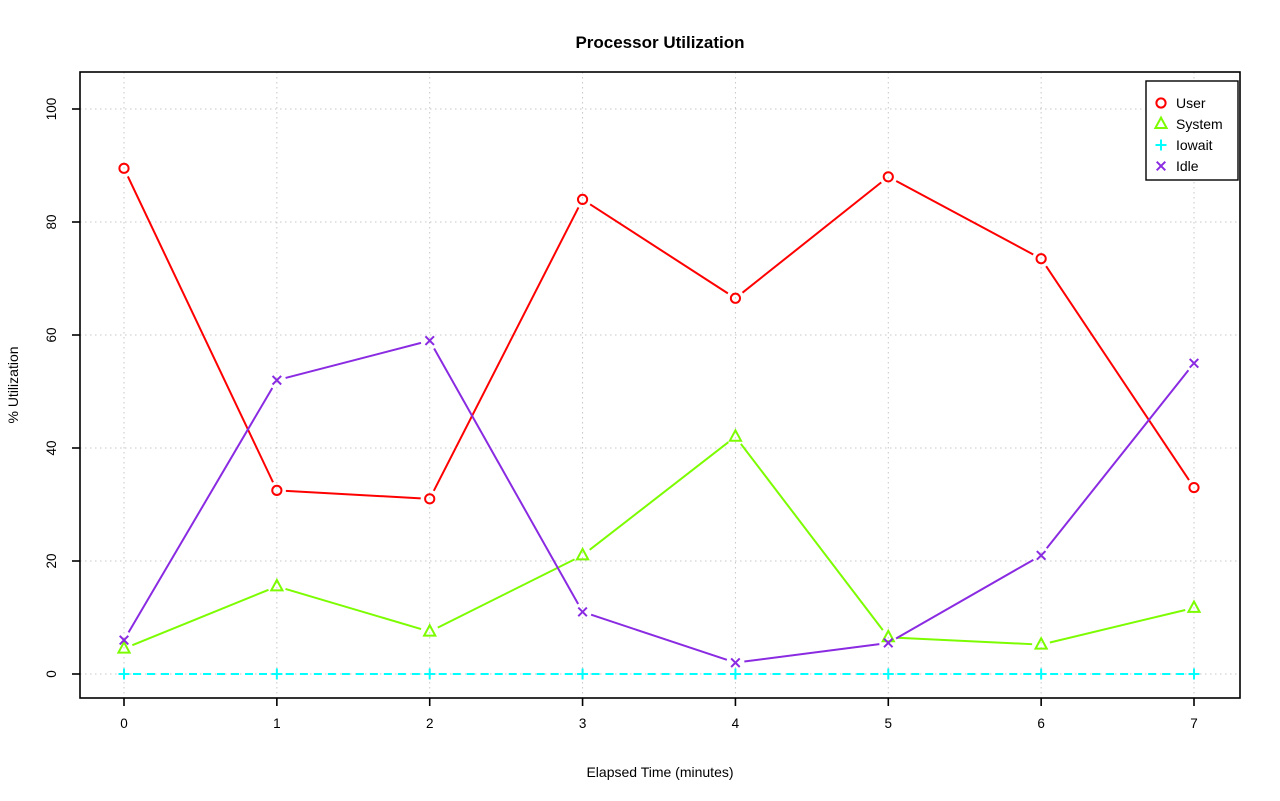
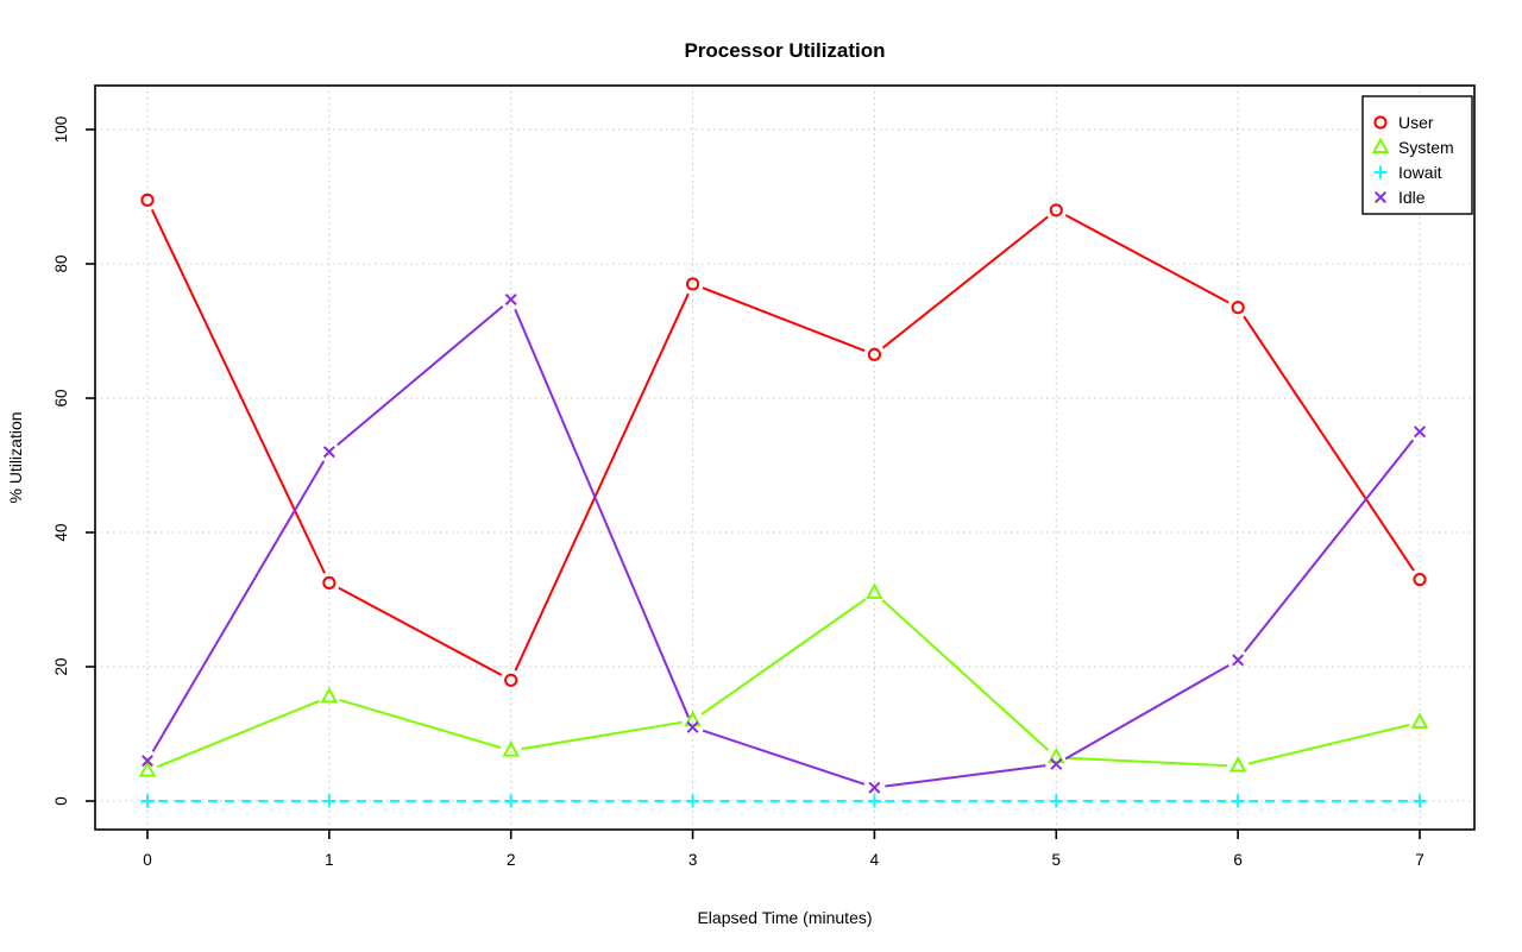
User/2: 31 -> 18
Idle/2: 59 -> 75
User/3: 84 -> 77
System/3: 21 -> 12
System/4: 42 -> 31
